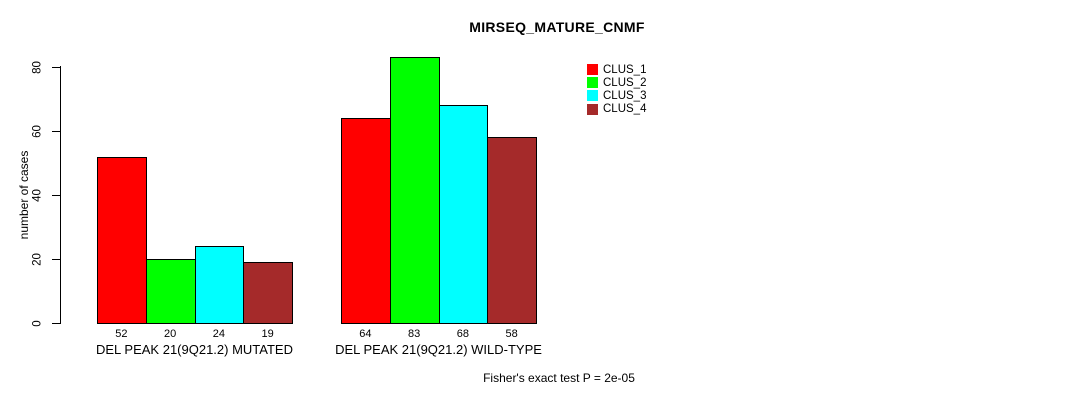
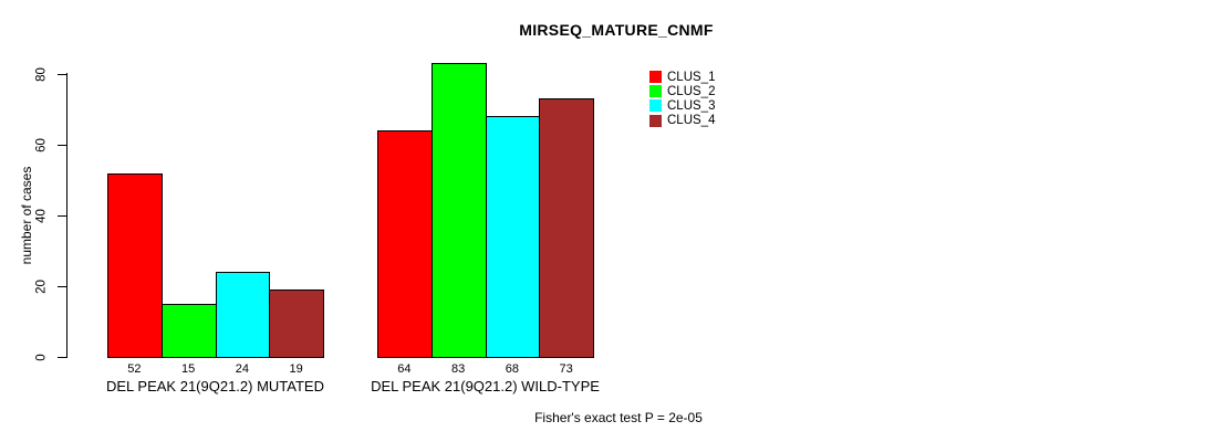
CLUS_2/DEL PEAK 21(9Q21.2) MUTATED: 20 -> 15
CLUS_4/DEL PEAK 21(9Q21.2) WILD-TYPE: 58 -> 73
